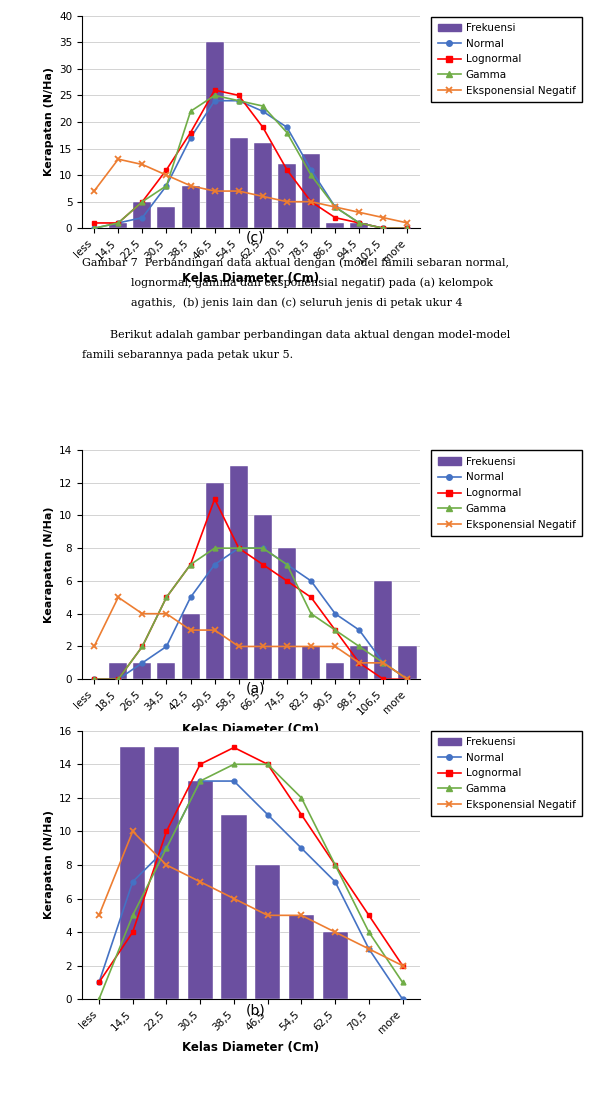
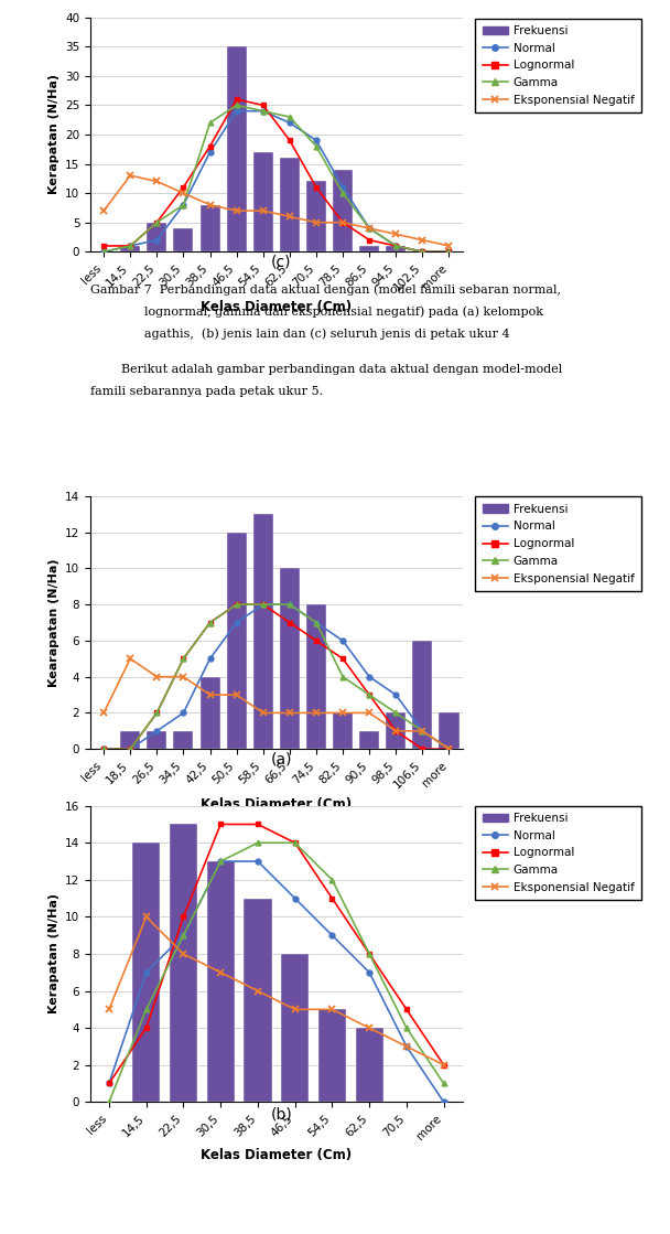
Lognormal/50,5: 11 -> 8
Frekuensi/14,5: 15 -> 14
Lognormal/30,5: 14 -> 15
